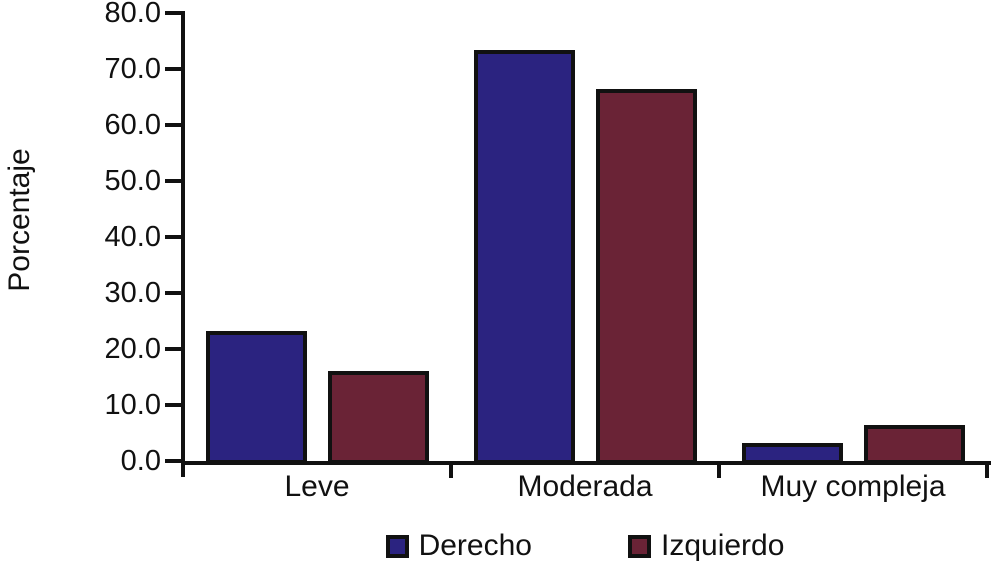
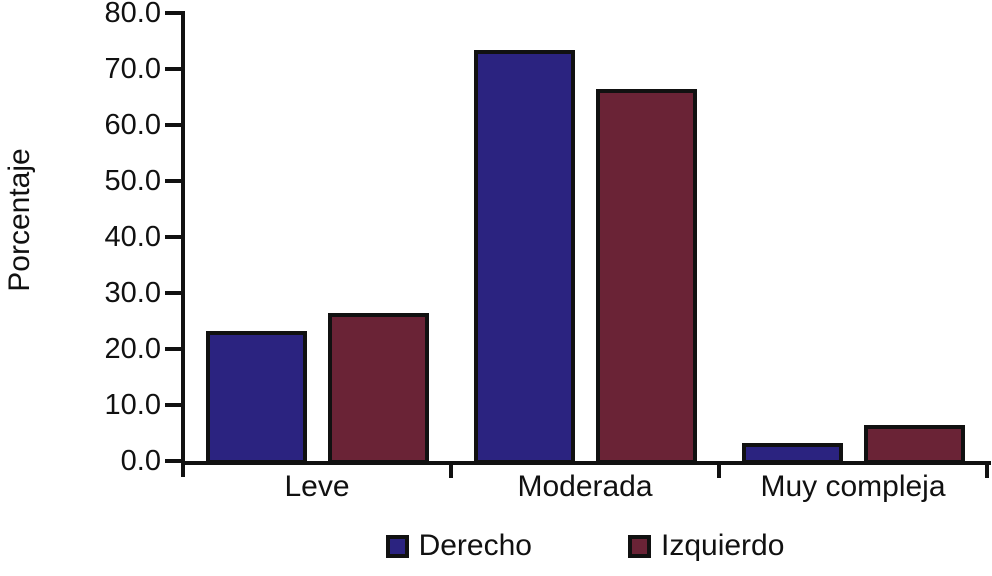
Izquierdo/Leve: 16 -> 26
